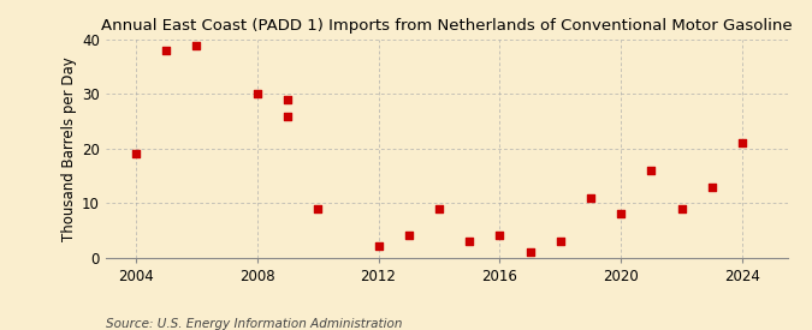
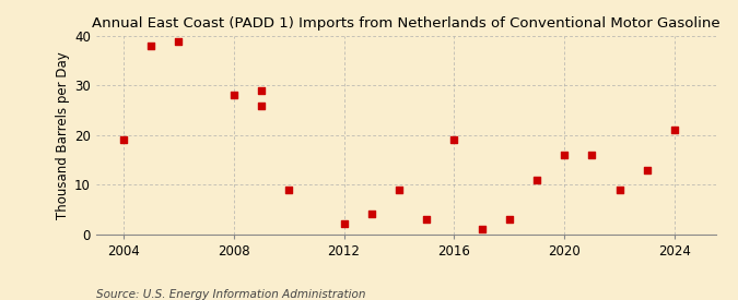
2008: 30 -> 28
2016: 4 -> 19
2020: 8 -> 16
